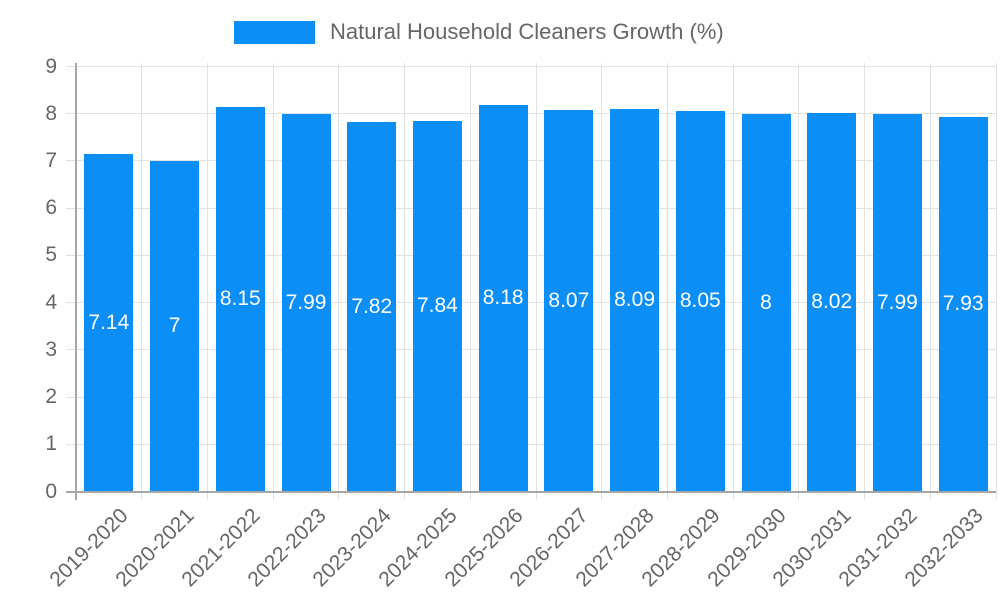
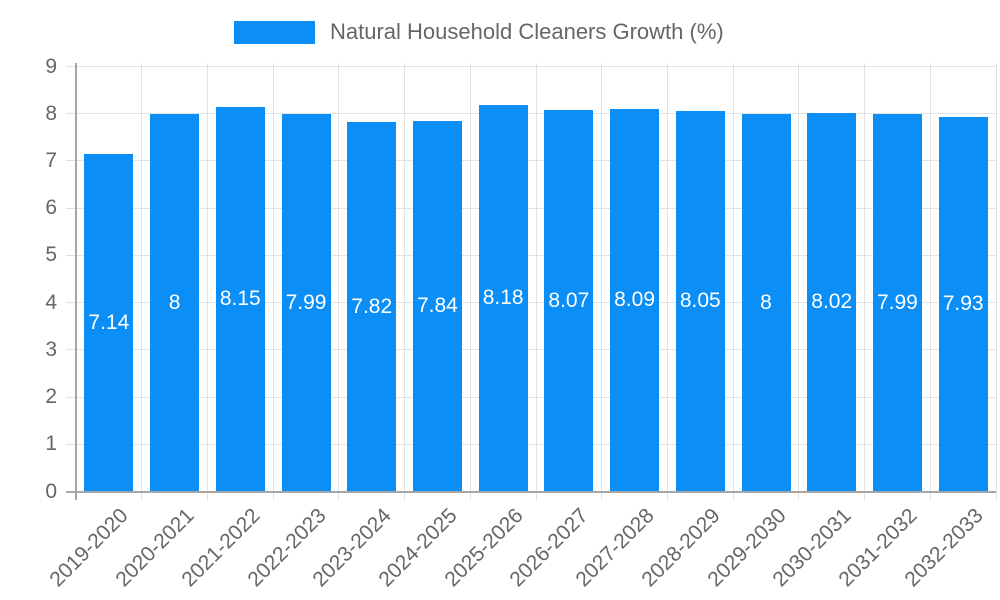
2020-2021: 7 -> 8
